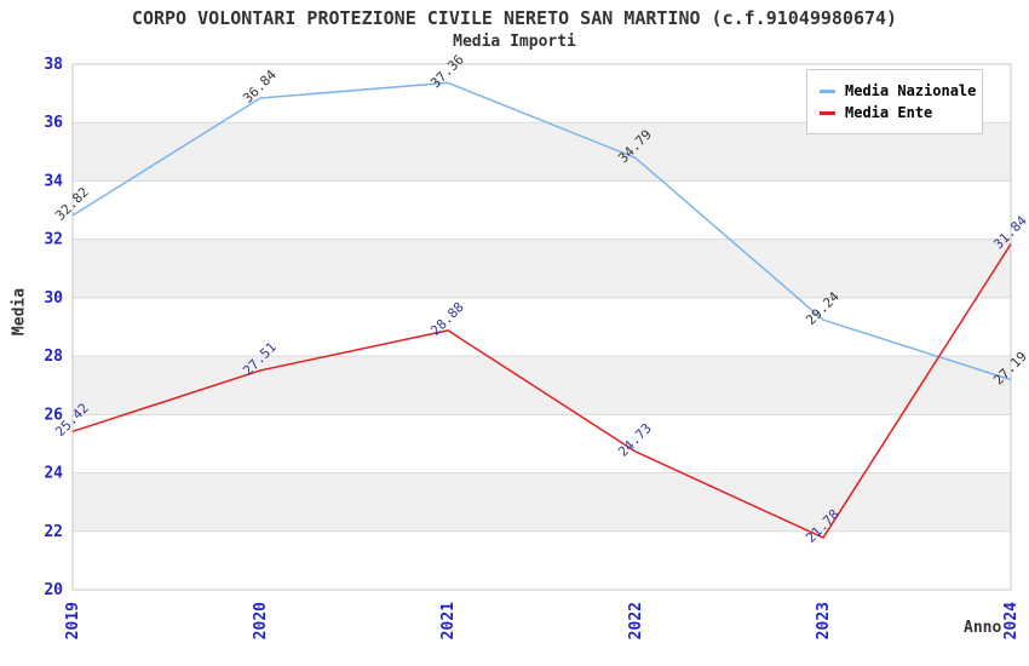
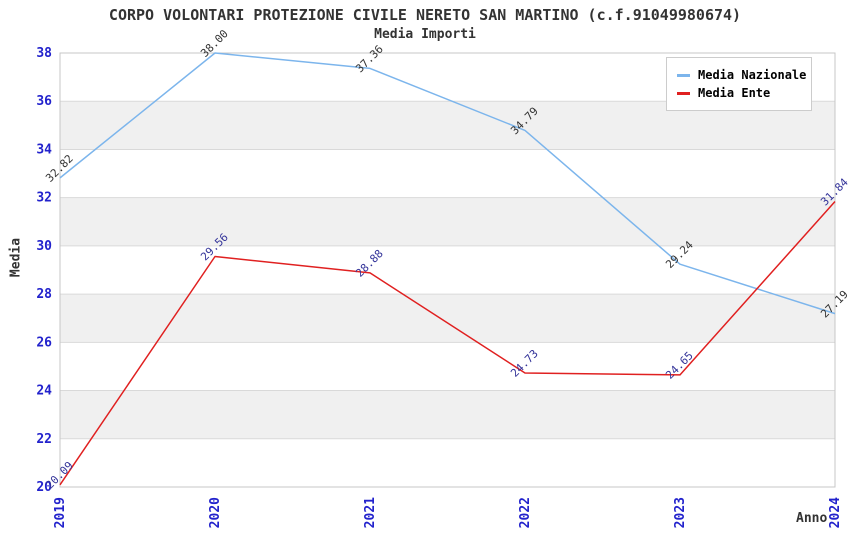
Media Ente/2019: 25.42 -> 20.09
Media Nazionale/2020: 36.84 -> 38.00
Media Ente/2020: 27.51 -> 29.56
Media Ente/2023: 21.78 -> 24.65
